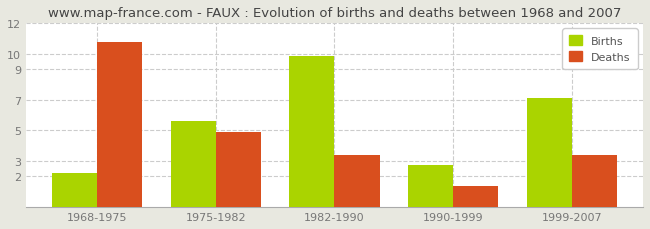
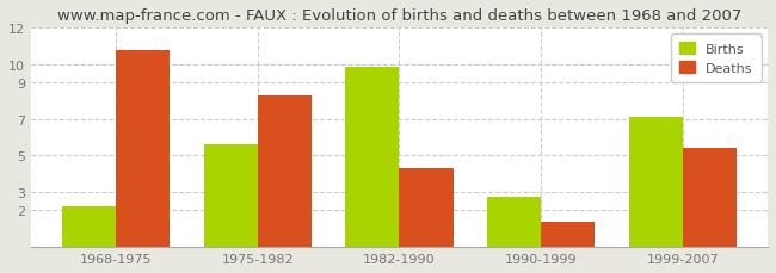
Deaths/1975-1982: 4.9 -> 8.3
Deaths/1982-1990: 3.4 -> 4.3
Deaths/1999-2007: 3.4 -> 5.4
